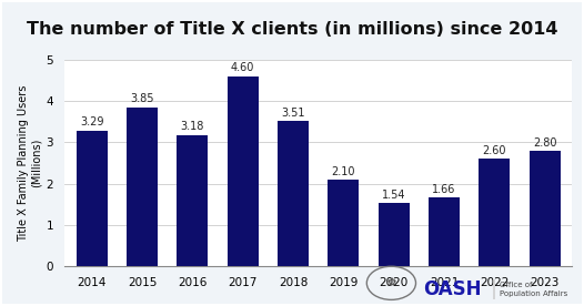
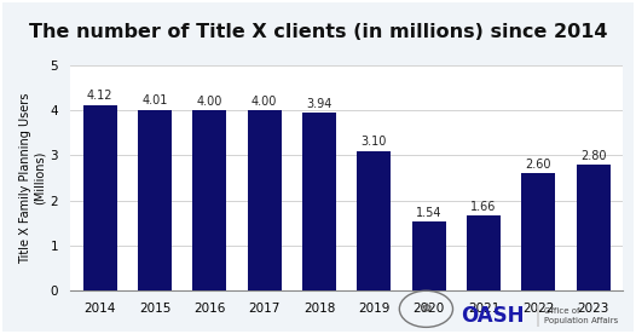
2014: 3.29 -> 4.12
2015: 3.85 -> 4.01
2016: 3.18 -> 4.00
2017: 4.60 -> 4.00
2018: 3.51 -> 3.94
2019: 2.10 -> 3.10
